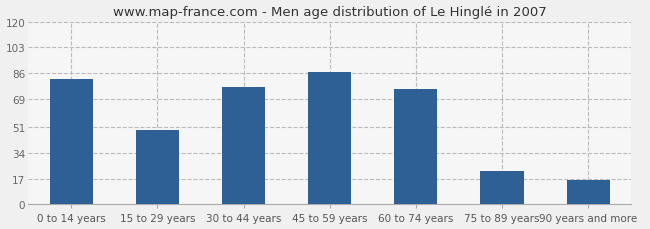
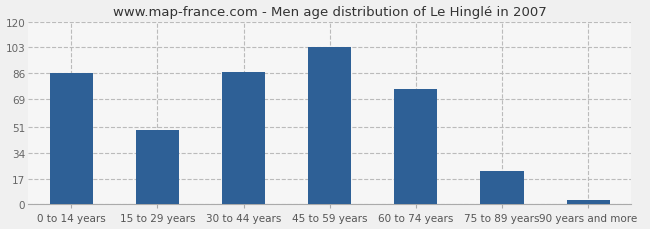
0 to 14 years: 82 -> 86
30 to 44 years: 77 -> 87
45 to 59 years: 87 -> 103
90 years and more: 16 -> 3
